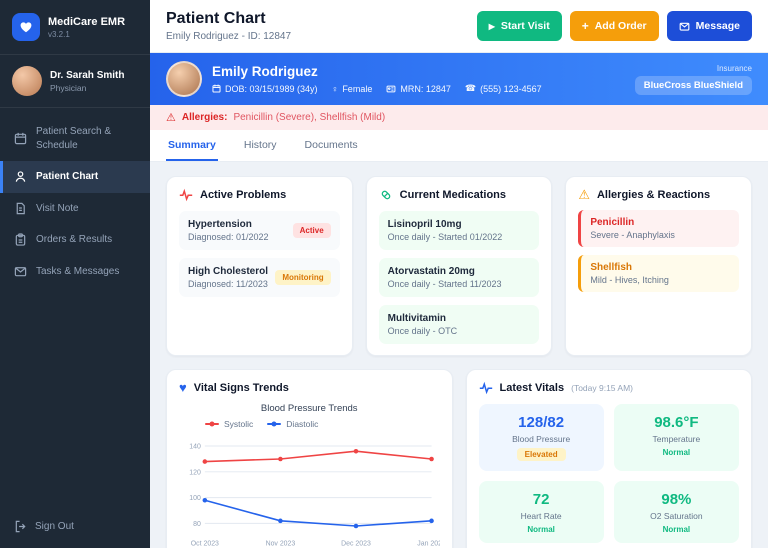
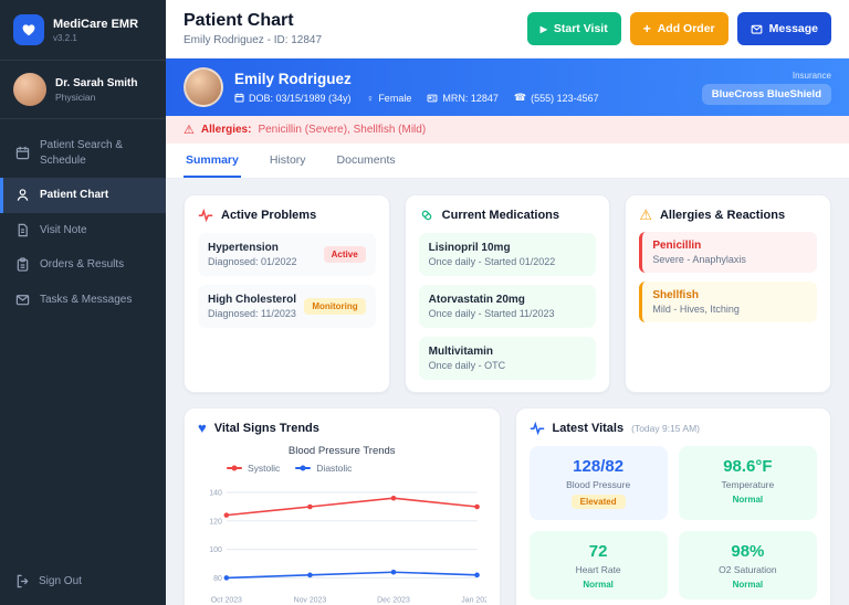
Systolic/Oct 2023: 128 -> 124
Diastolic/Oct 2023: 98 -> 80
Diastolic/Dec 2023: 78 -> 84
